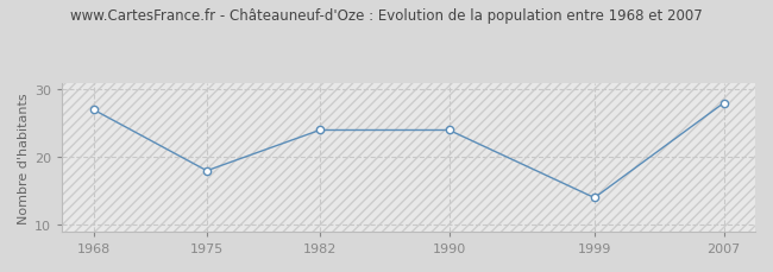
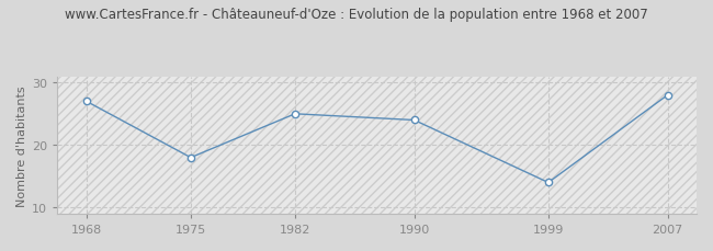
1982: 24 -> 25
